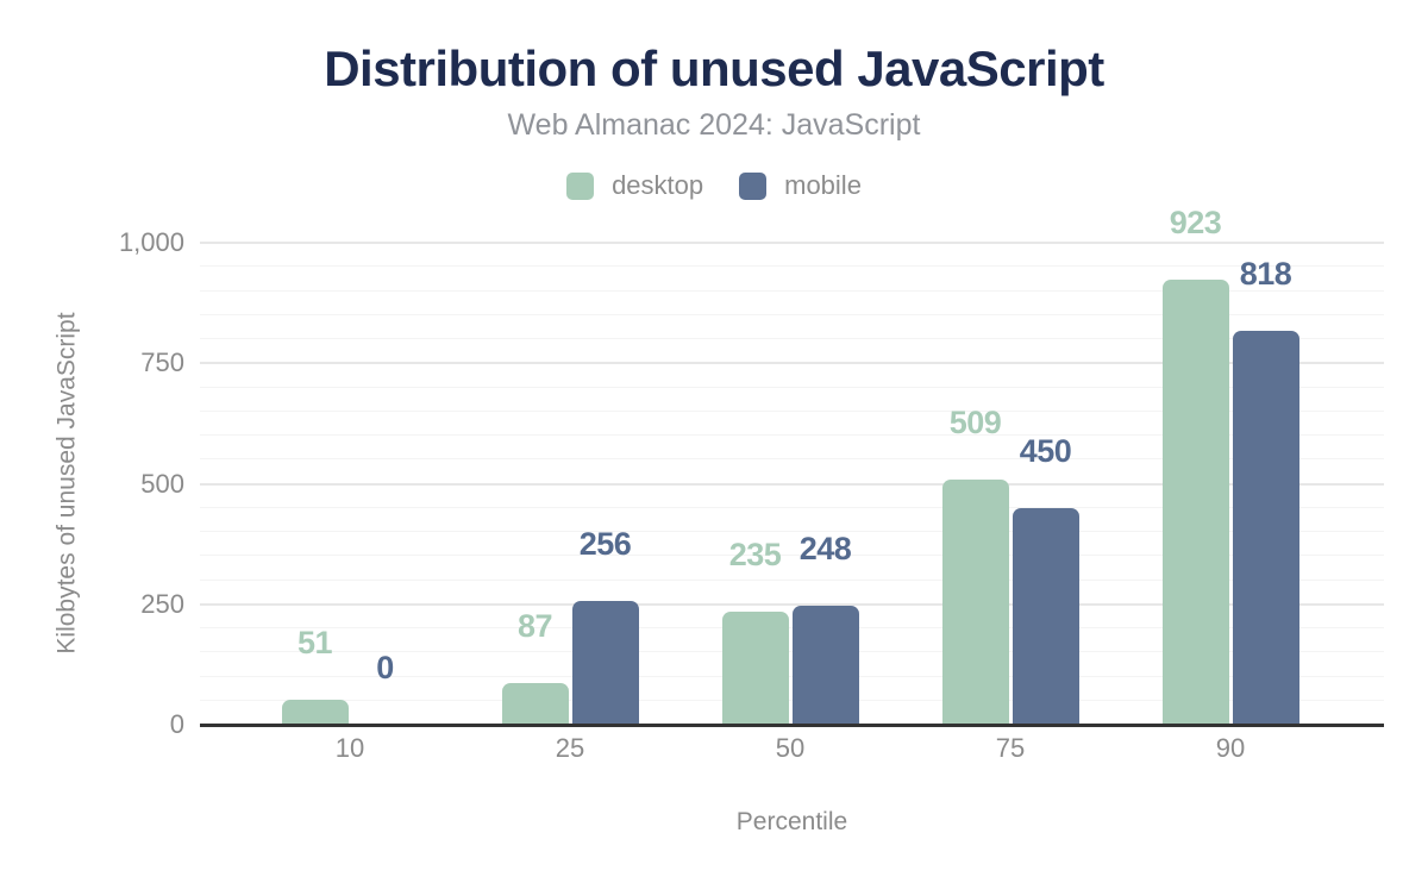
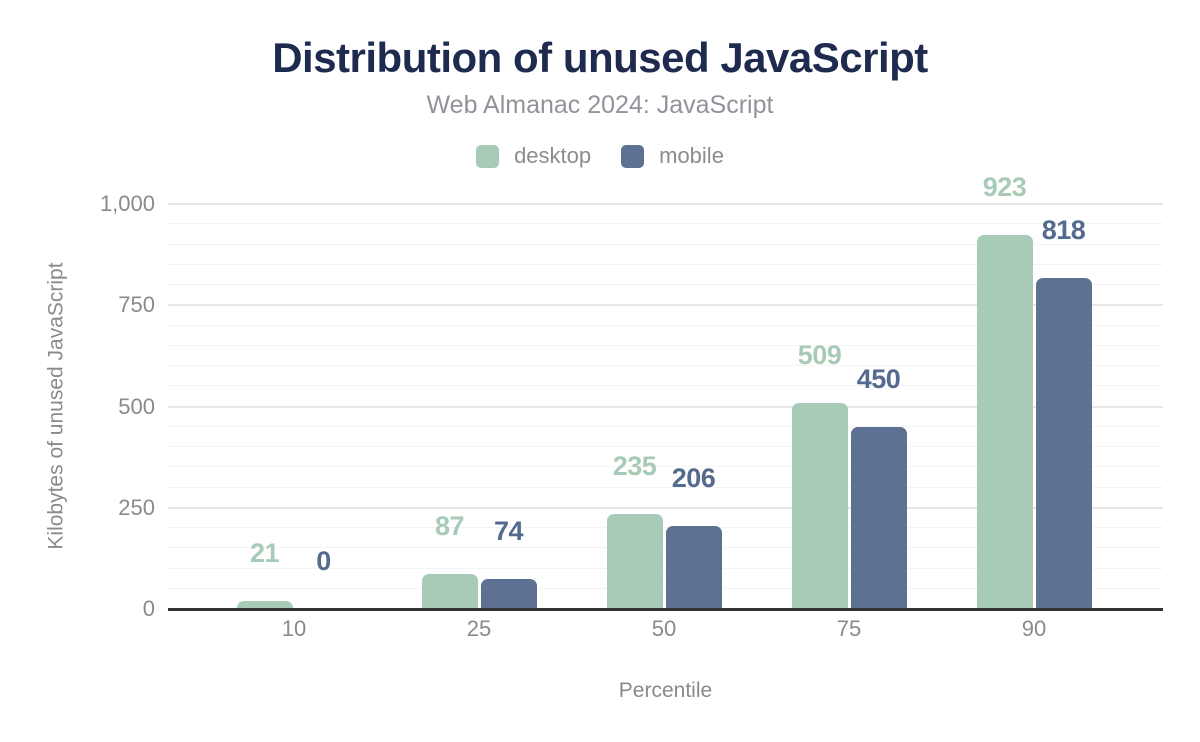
desktop/10: 51 -> 21
mobile/25: 256 -> 74
mobile/50: 248 -> 206
